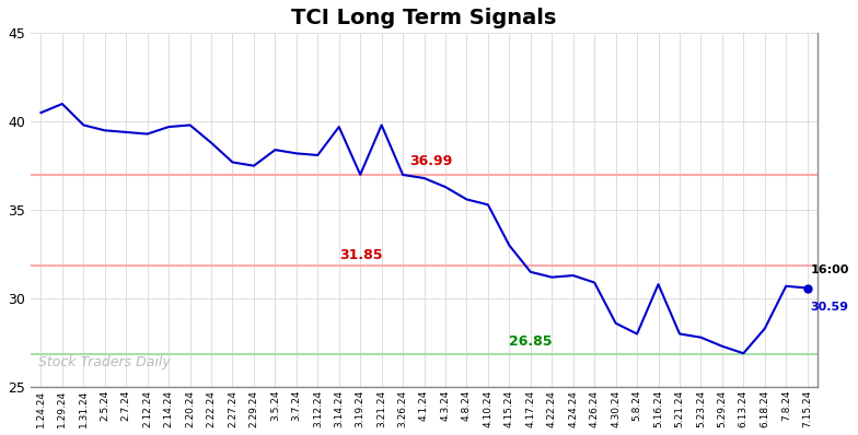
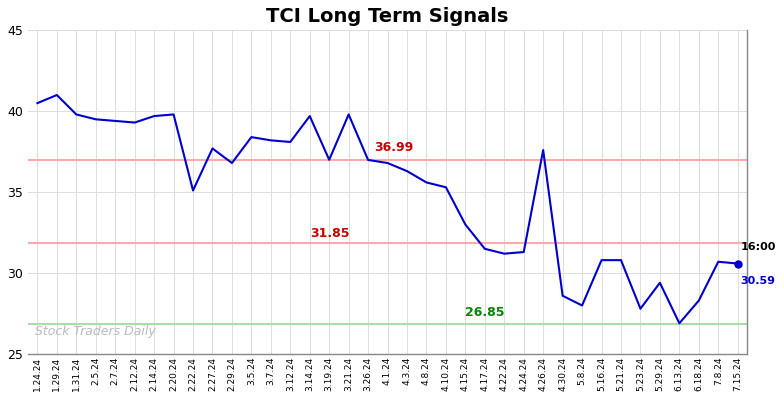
2.22.24: 38.8 -> 35.1
2.29.24: 37.5 -> 36.8
4.26.24: 30.9 -> 37.6
5.21.24: 28.0 -> 30.8
5.29.24: 27.3 -> 29.4
